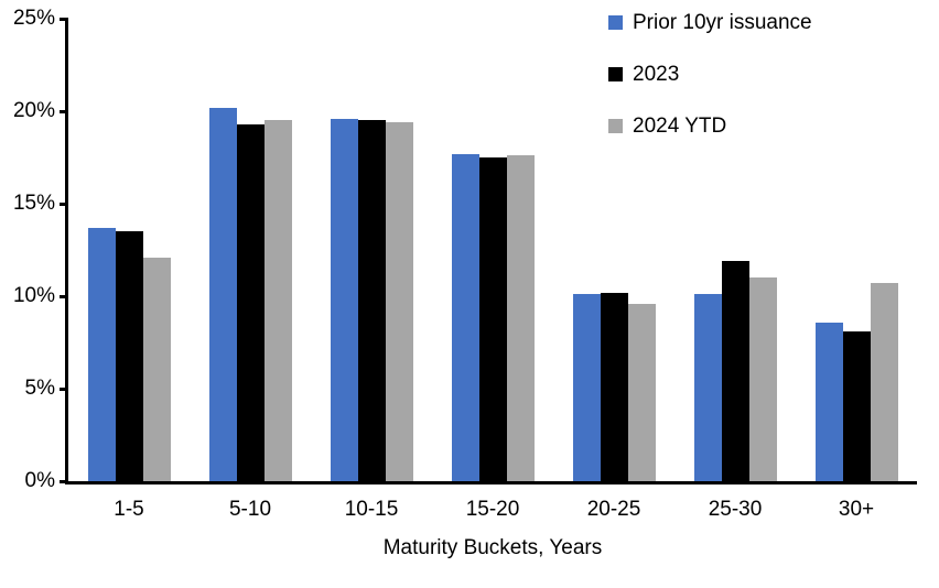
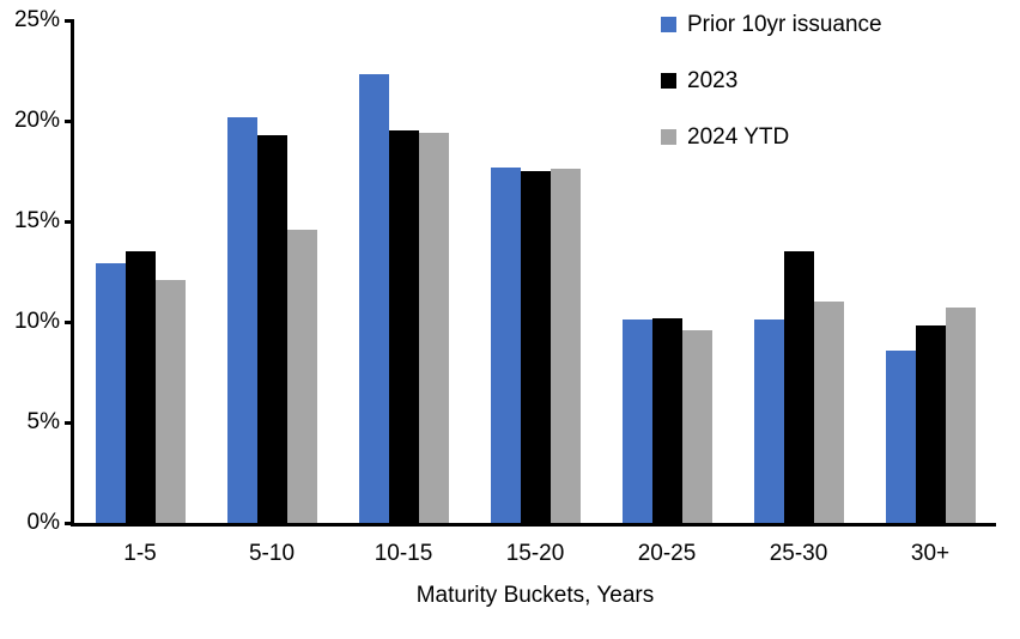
Prior 10yr issuance/1-5: 13.7% -> 12.9%
2024 YTD/5-10: 19.5% -> 14.6%
Prior 10yr issuance/10-15: 19.6% -> 22.3%
2023/25-30: 11.9% -> 13.5%
2023/30+: 8.1% -> 9.8%
